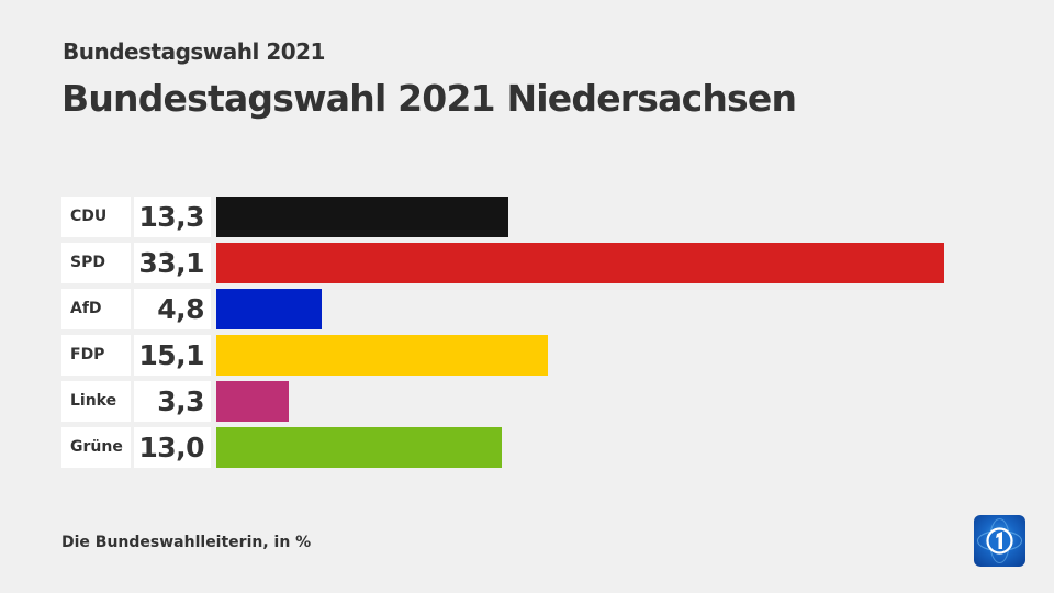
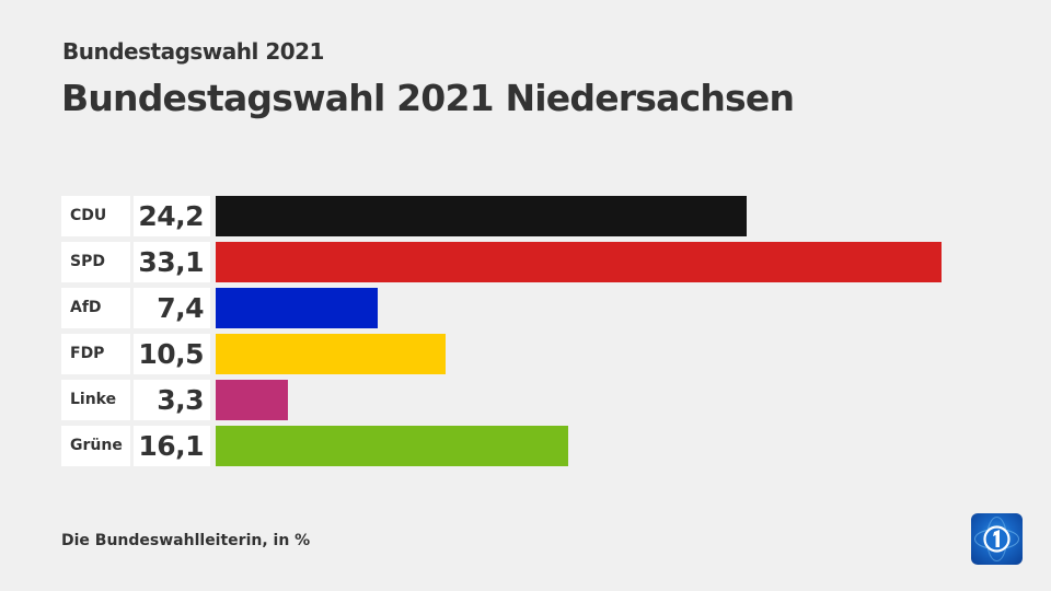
CDU: 13,3 -> 24,2
AfD: 4,8 -> 7,4
FDP: 15,1 -> 10,5
Grüne: 13,0 -> 16,1
